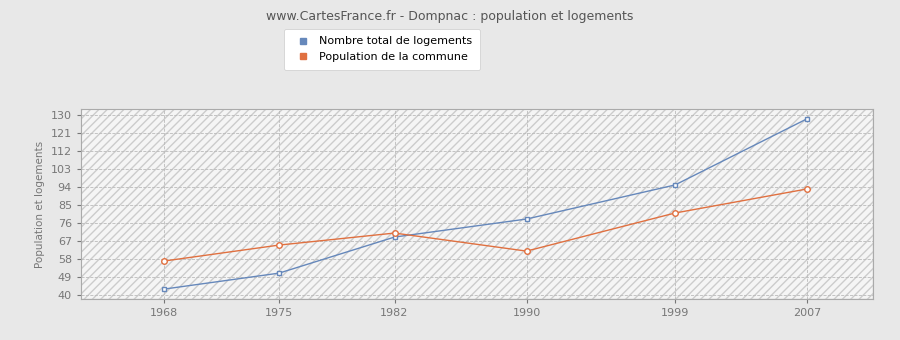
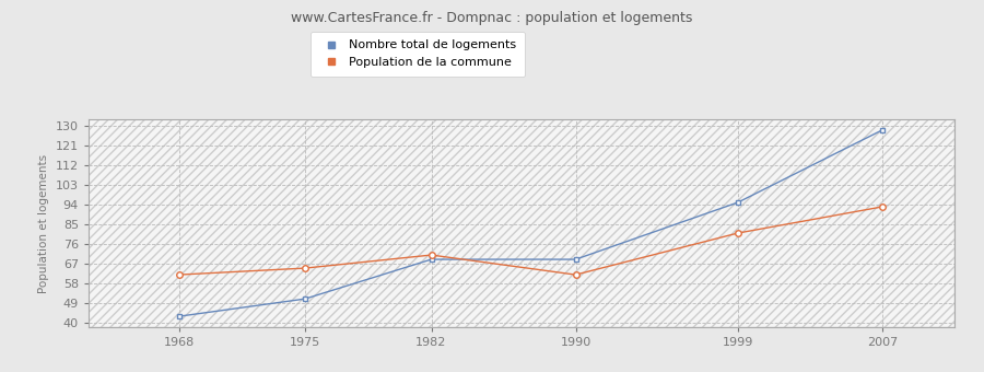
Population de la commune/1968: 57 -> 62
Nombre total de logements/1990: 78 -> 69
